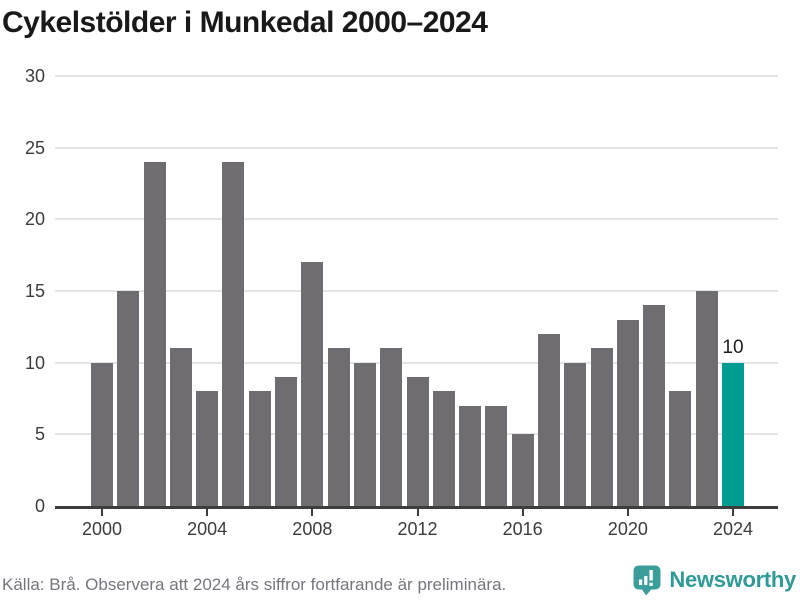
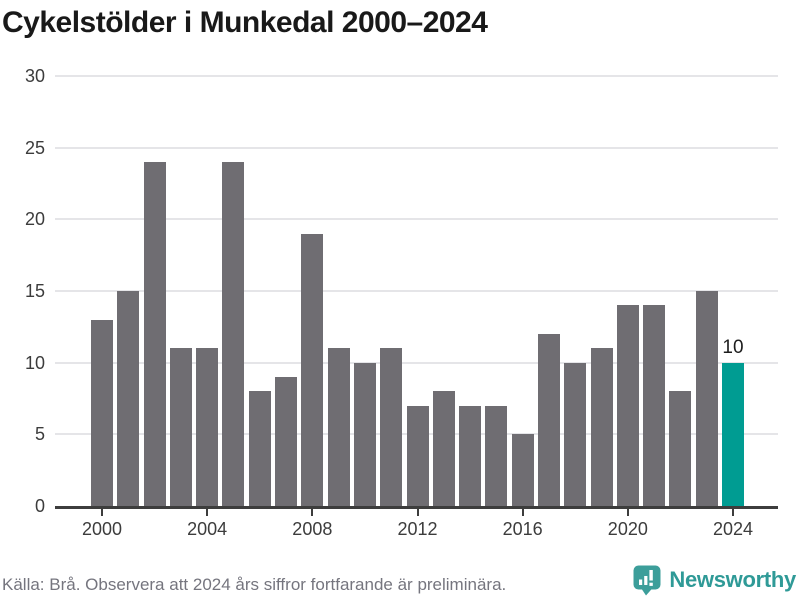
2000: 10 -> 13
2004: 8 -> 11
2008: 17 -> 19
2012: 9 -> 7
2020: 13 -> 14
